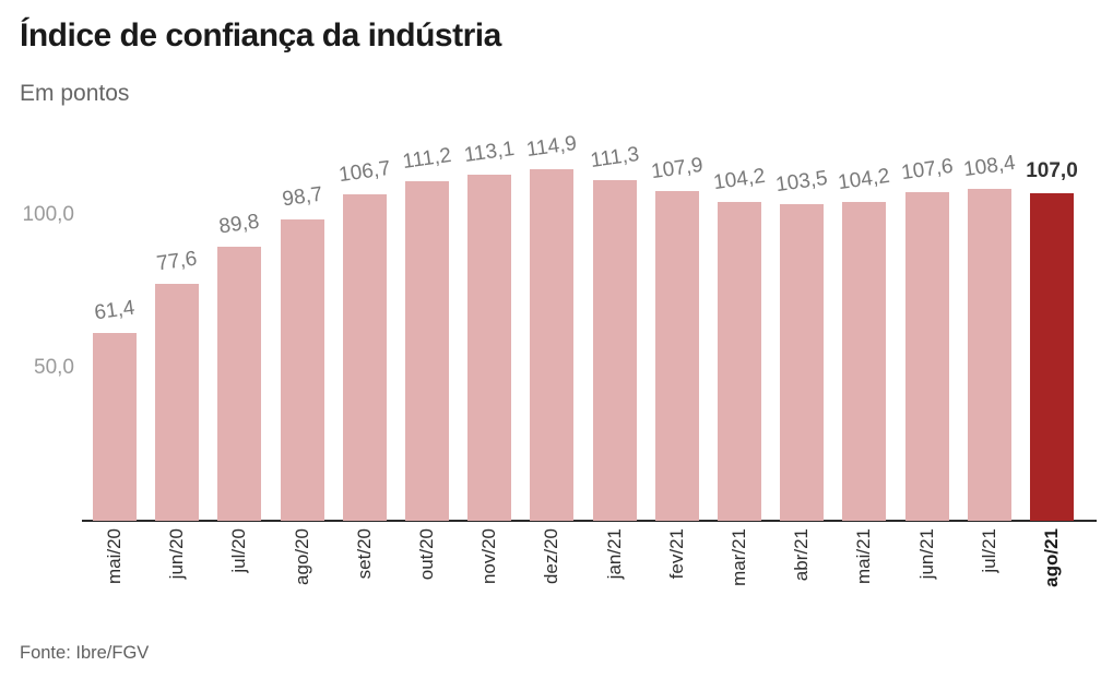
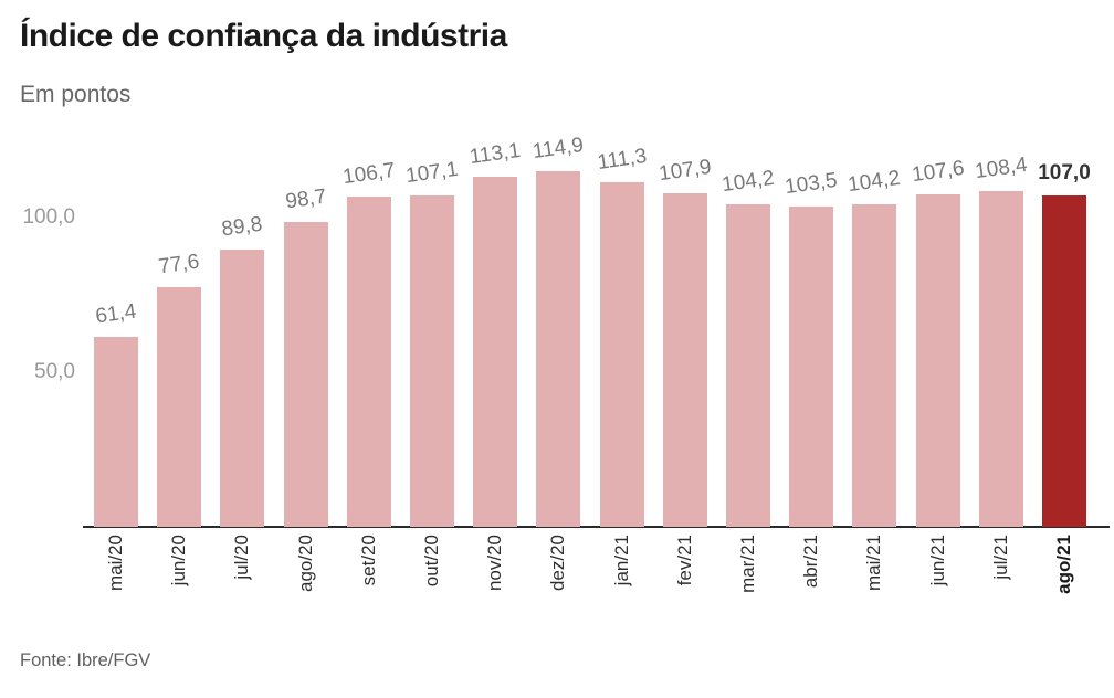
out/20: 111,2 -> 107,1
